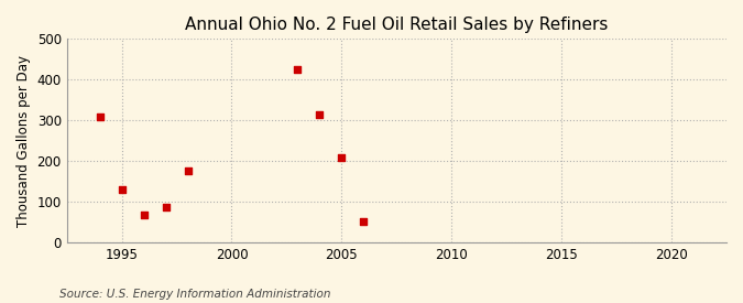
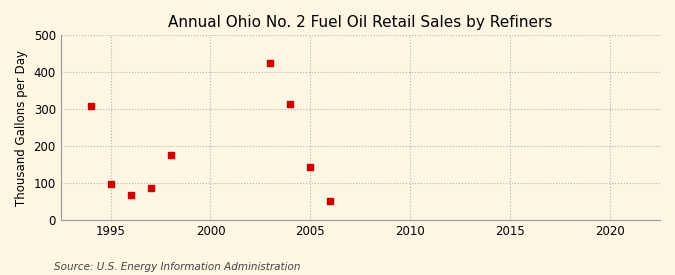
1995: 130 -> 98
2005: 210 -> 145
